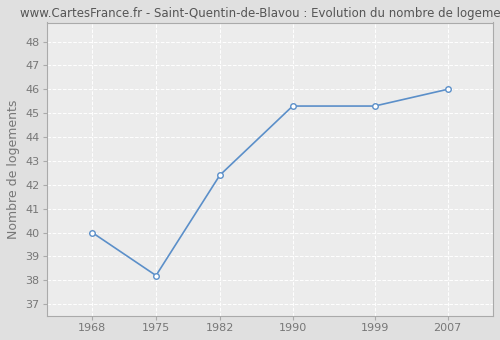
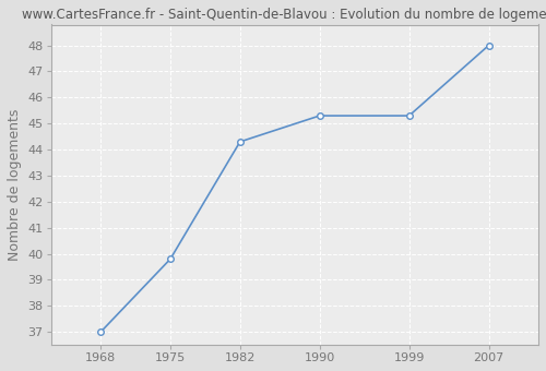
1968: 40.0 -> 37.0
1975: 38.2 -> 39.8
1982: 42.4 -> 44.3
2007: 46.0 -> 48.0
